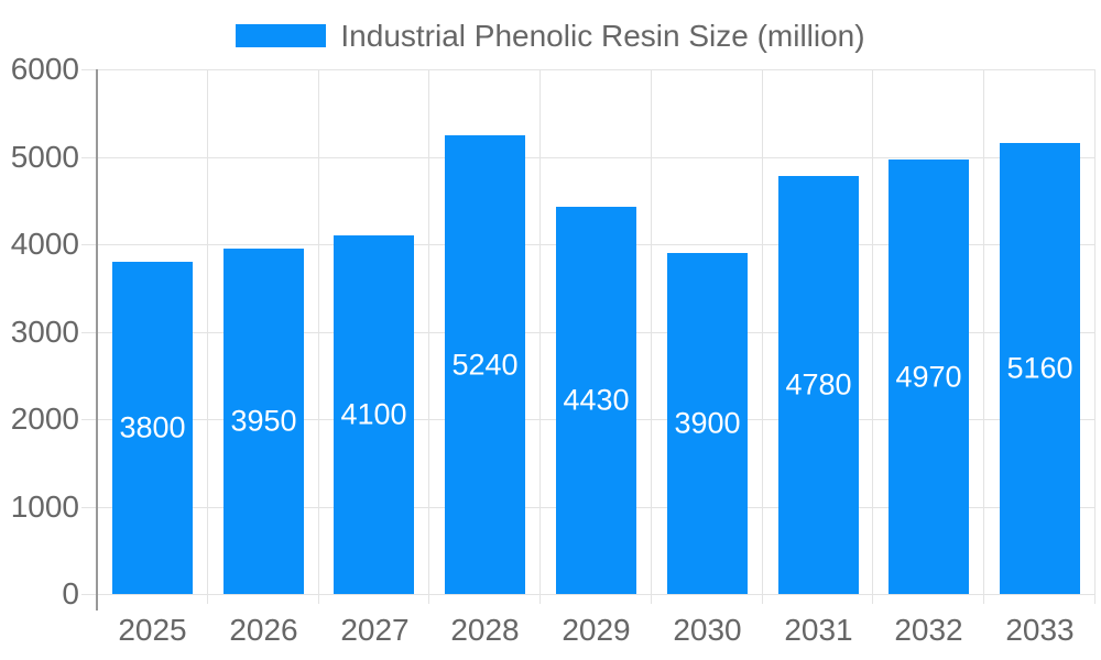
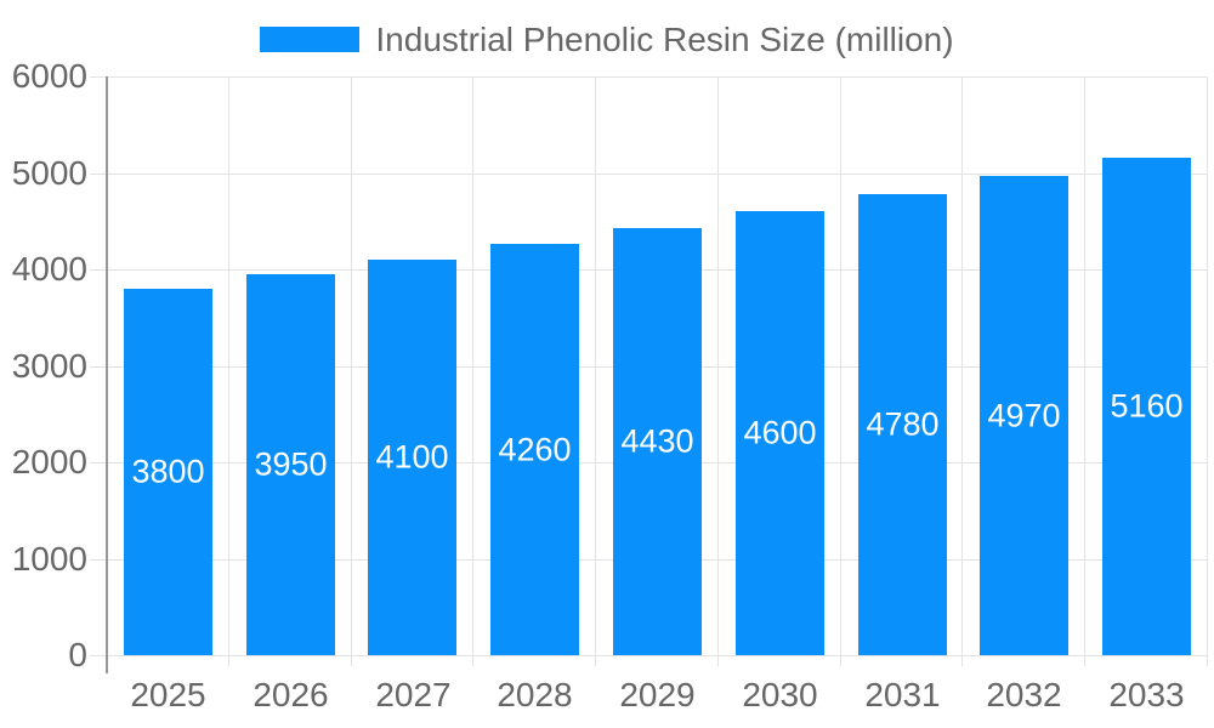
2028: 5240 -> 4260
2030: 3900 -> 4600
